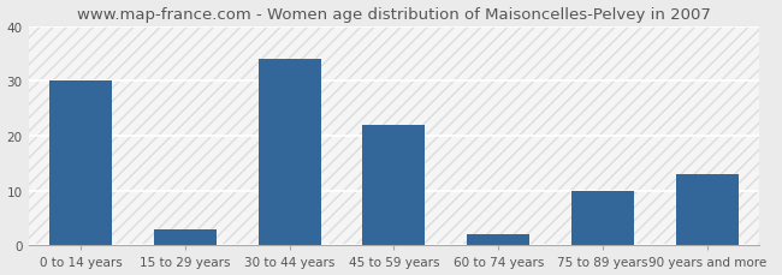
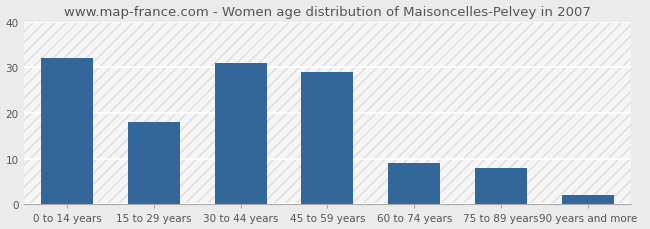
0 to 14 years: 30 -> 32
15 to 29 years: 3 -> 18
30 to 44 years: 34 -> 31
45 to 59 years: 22 -> 29
60 to 74 years: 2 -> 9
75 to 89 years: 10 -> 8
90 years and more: 13 -> 2
